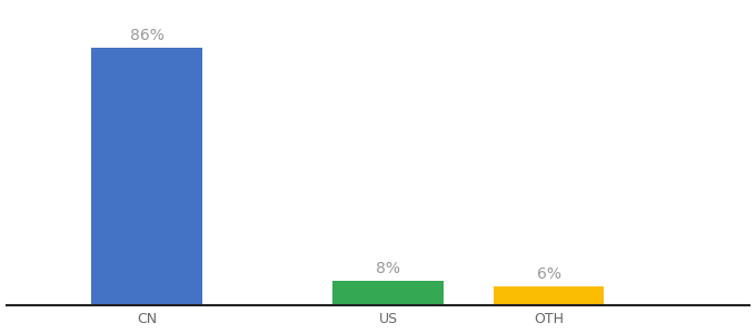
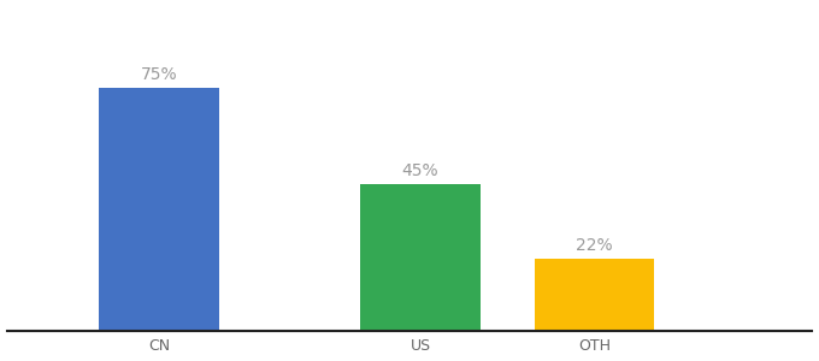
CN: 86% -> 75%
US: 8% -> 45%
OTH: 6% -> 22%
